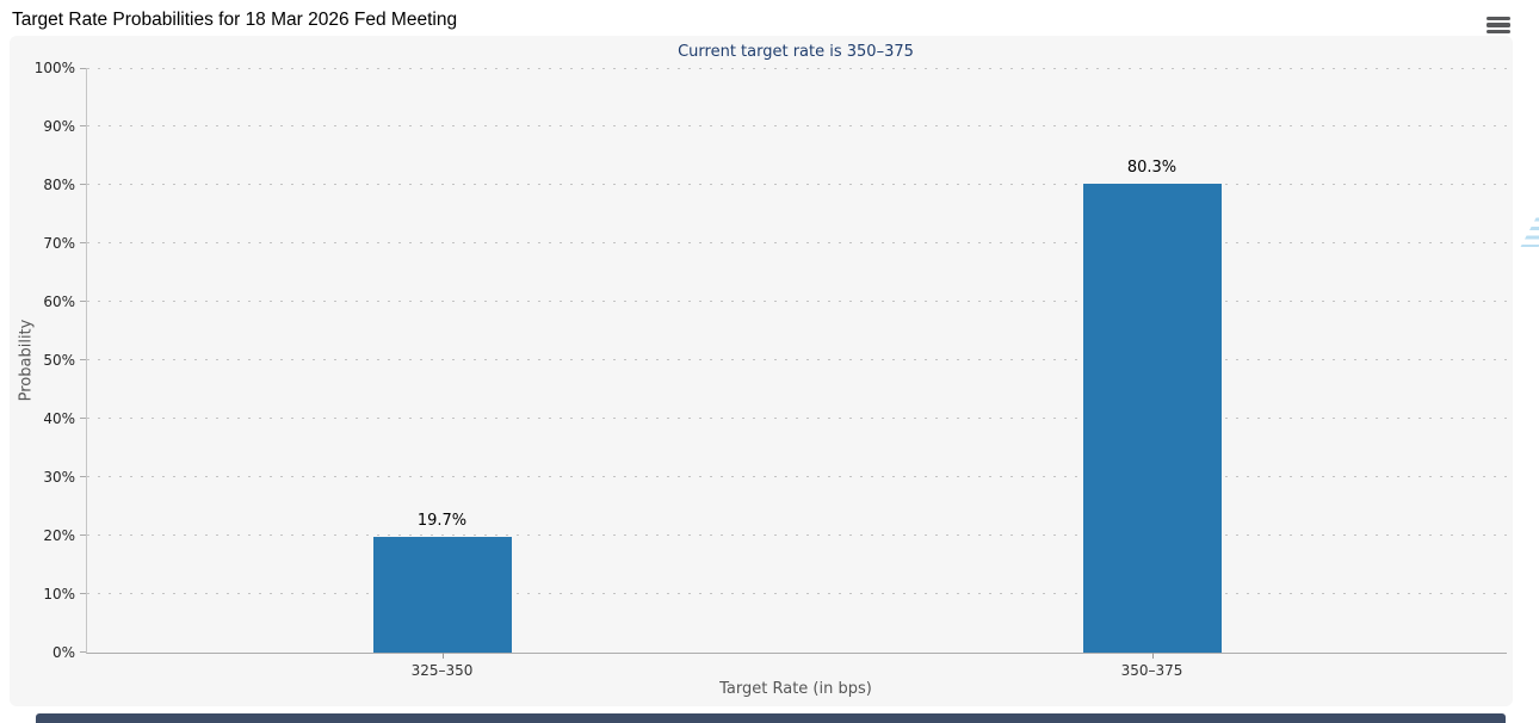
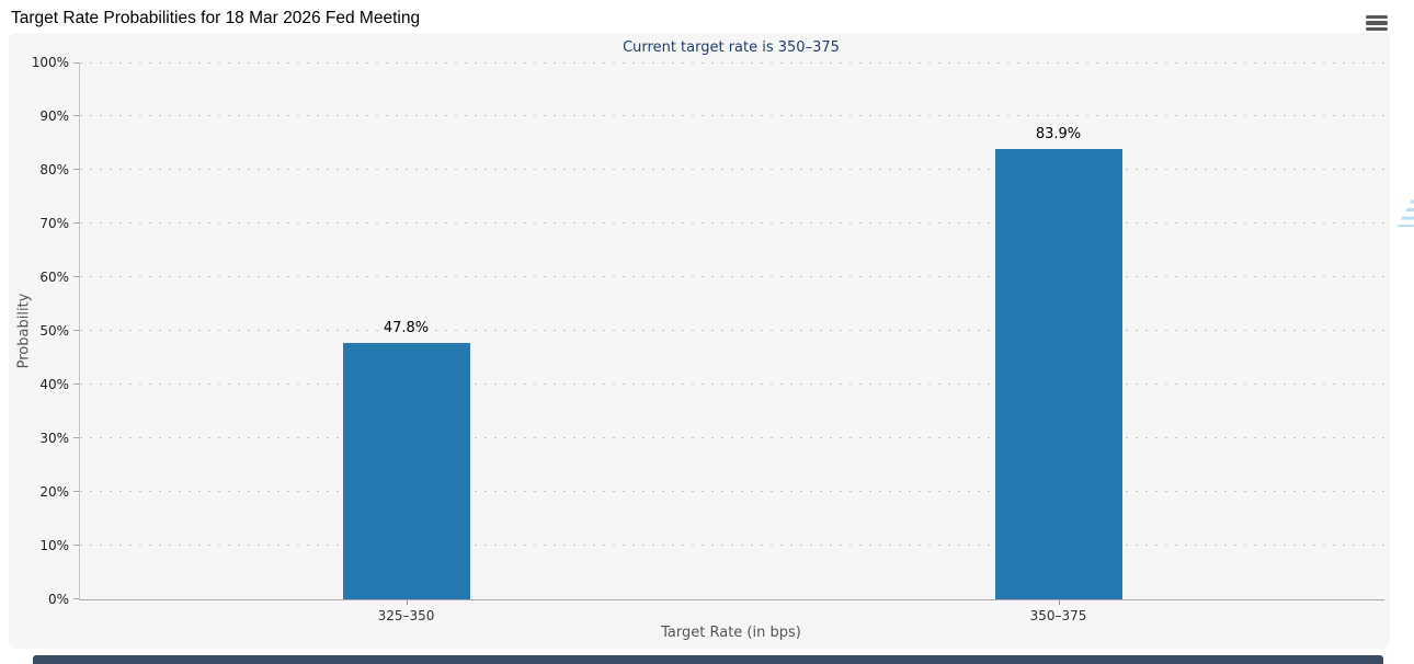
325–350: 19.7% -> 47.8%
350–375: 80.3% -> 83.9%
